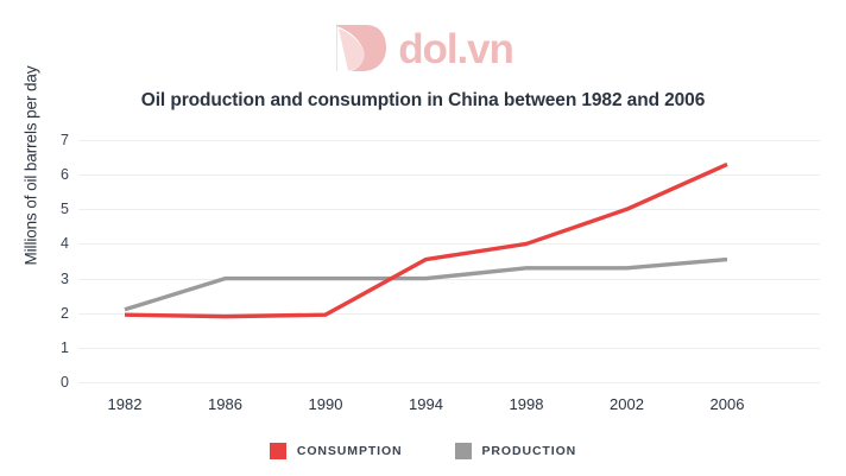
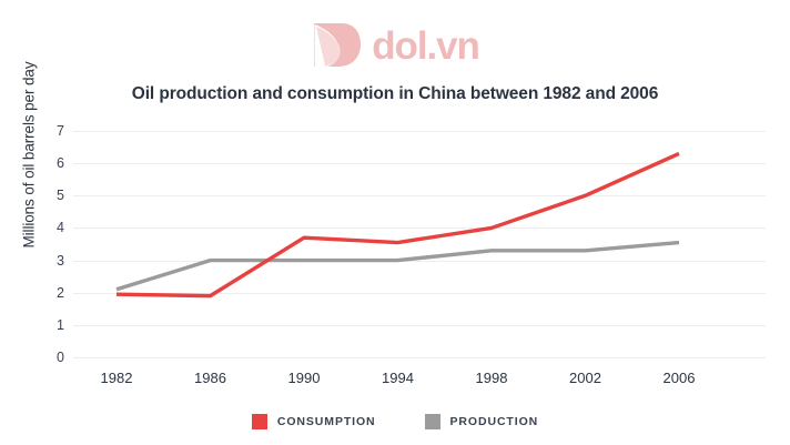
CONSUMPTION/1990: 1.9 -> 3.7
